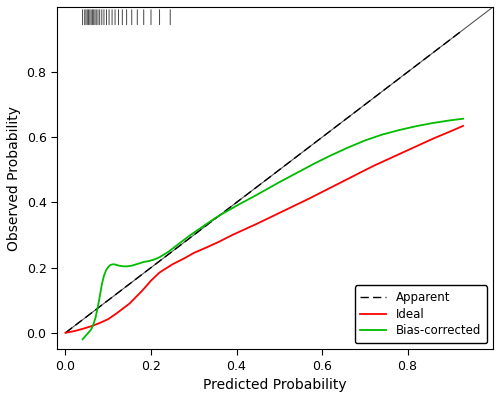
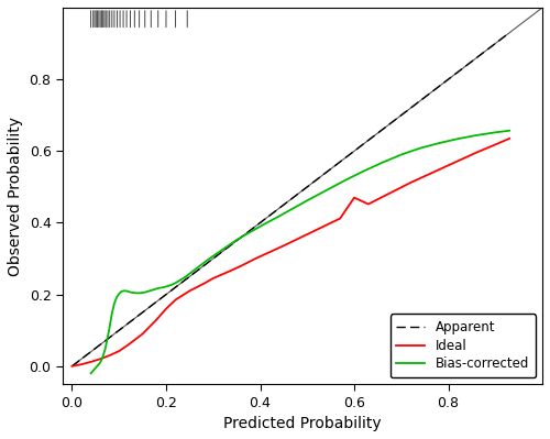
Ideal/0.6: 0.432 -> 0.470
